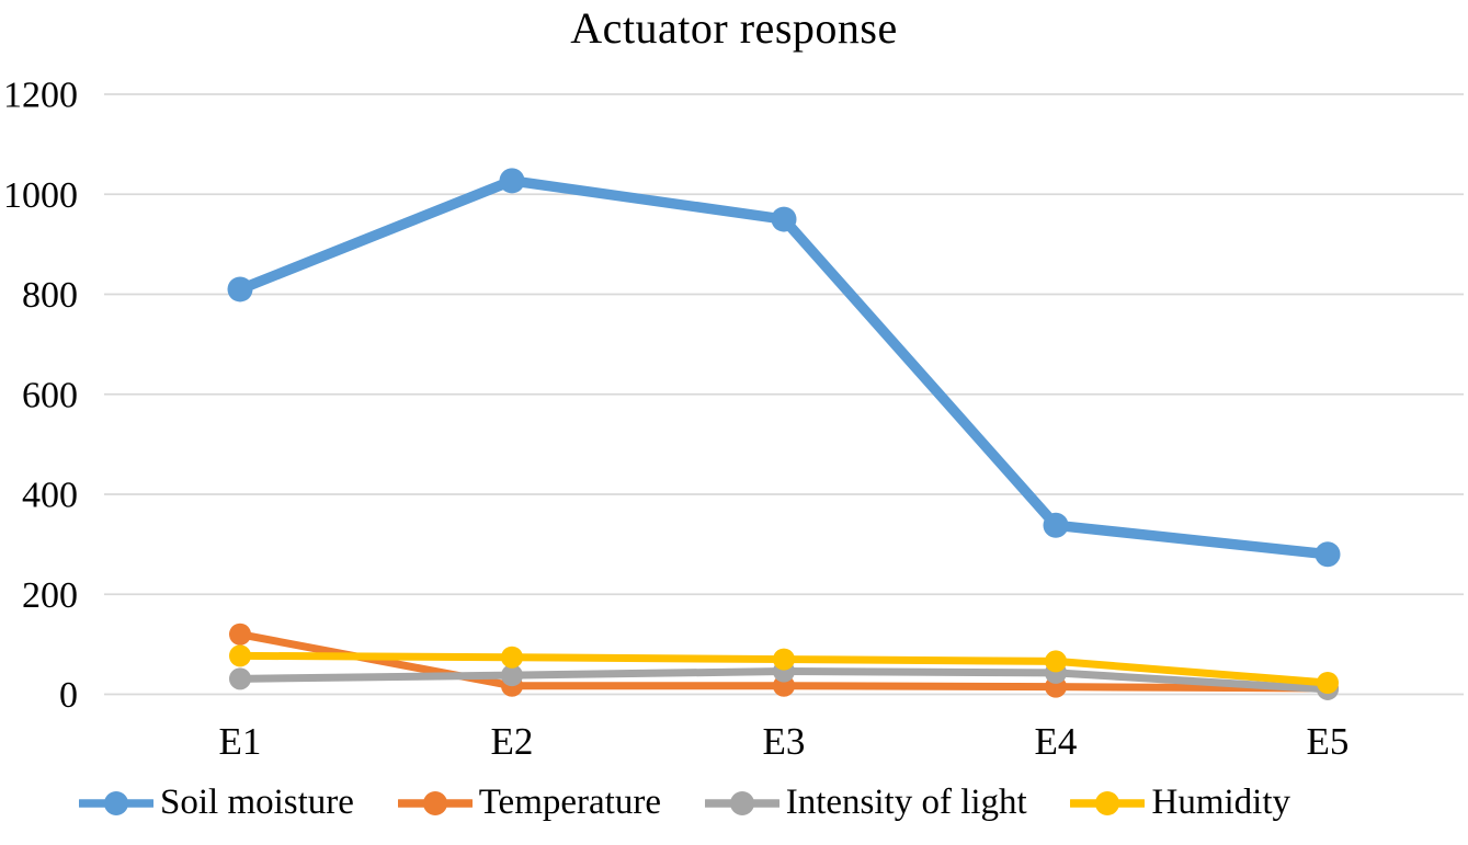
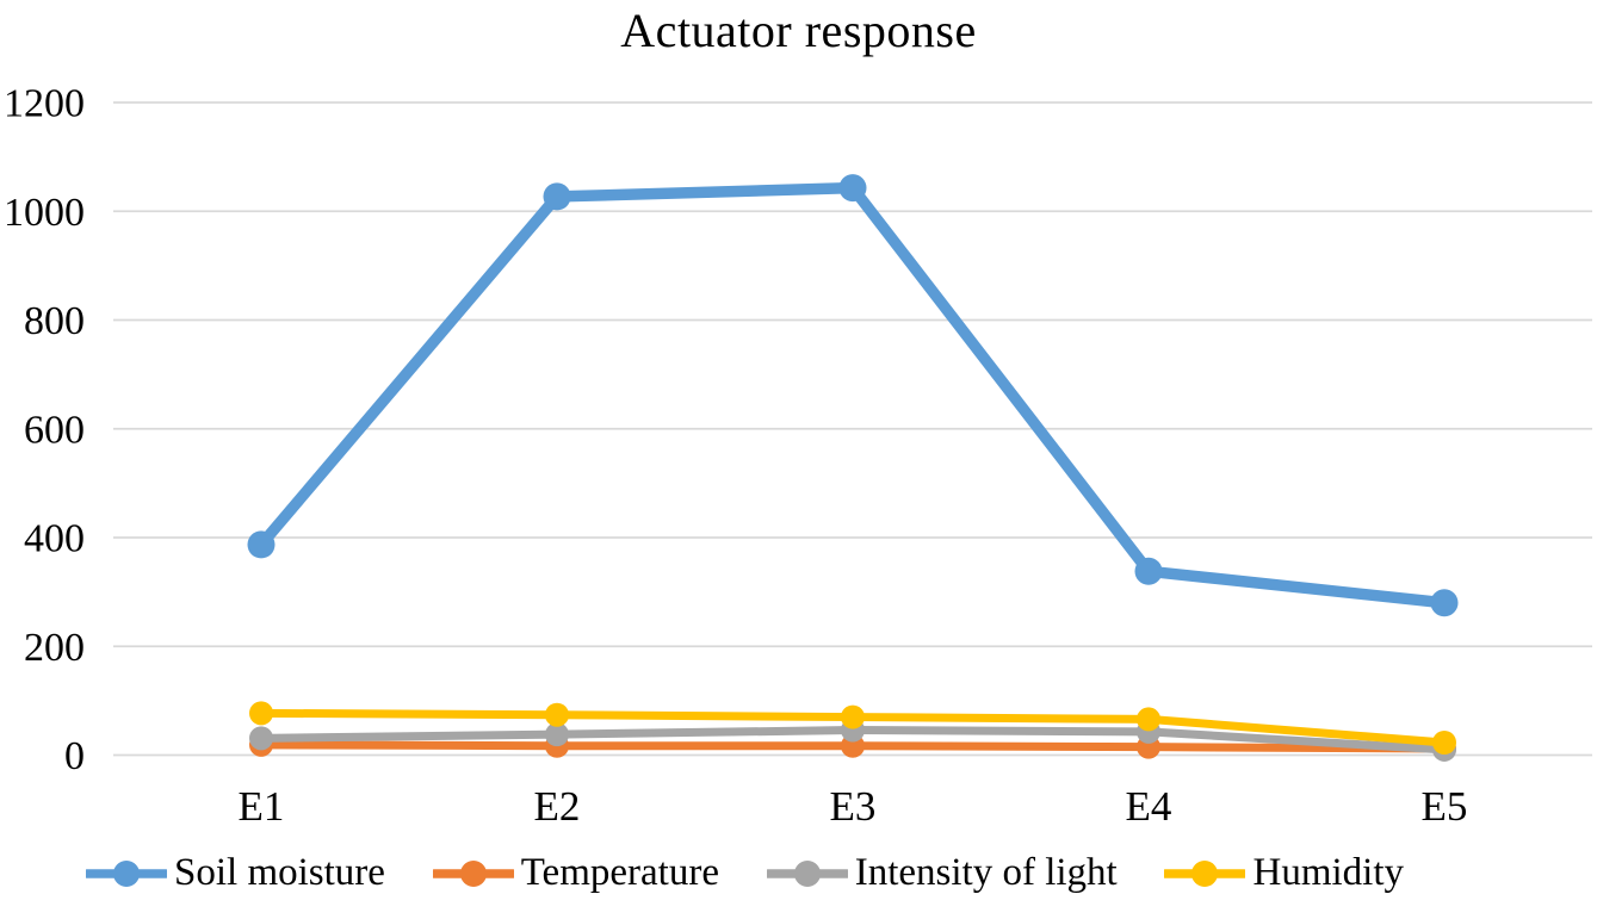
Soil moisture/E1: 810 -> 390
Temperature/E1: 120 -> 20
Soil moisture/E3: 950 -> 1040
